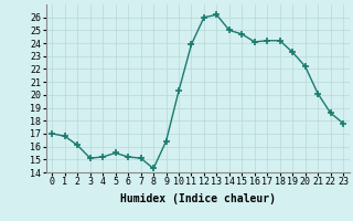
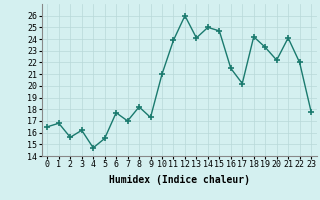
0: 17.0 -> 16.5
2: 16.1 -> 15.6
3: 15.1 -> 16.2
4: 15.2 -> 14.7
6: 15.2 -> 17.7
7: 15.1 -> 17.0
8: 14.3 -> 18.2
9: 16.4 -> 17.3
10: 20.3 -> 21.0
13: 26.2 -> 24.1
16: 24.1 -> 21.5
17: 24.2 -> 20.2
21: 20.1 -> 24.1
22: 18.6 -> 22.0
